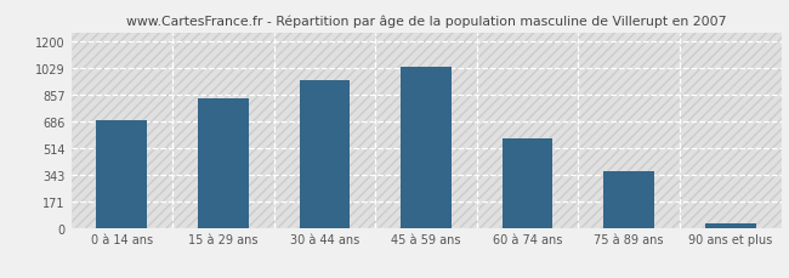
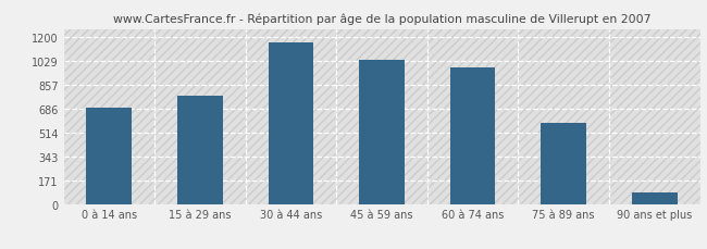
15 à 29 ans: 840 -> 780
30 à 44 ans: 950 -> 1160
60 à 74 ans: 580 -> 980
75 à 89 ans: 360 -> 580
90 ans et plus: 20 -> 80
